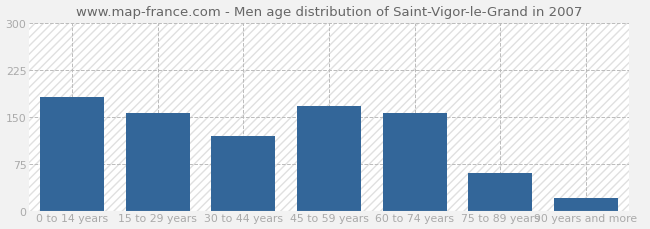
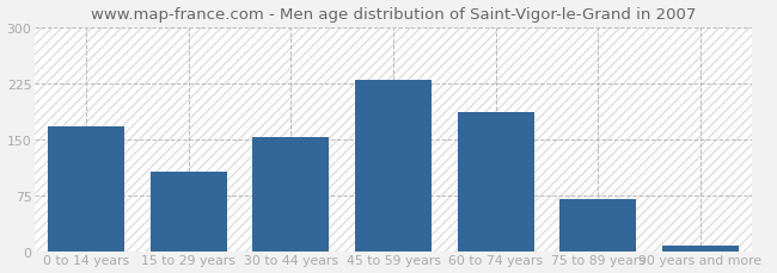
0 to 14 years: 182 -> 168
15 to 29 years: 156 -> 107
30 to 44 years: 120 -> 153
45 to 59 years: 168 -> 230
60 to 74 years: 156 -> 187
75 to 89 years: 60 -> 70
90 years and more: 20 -> 8
